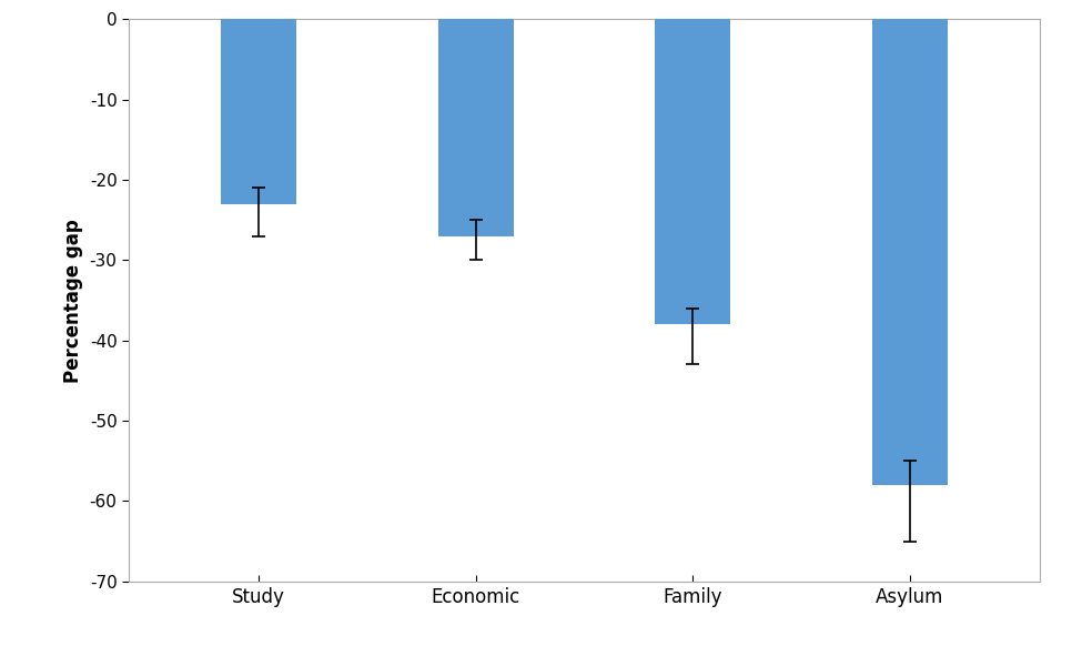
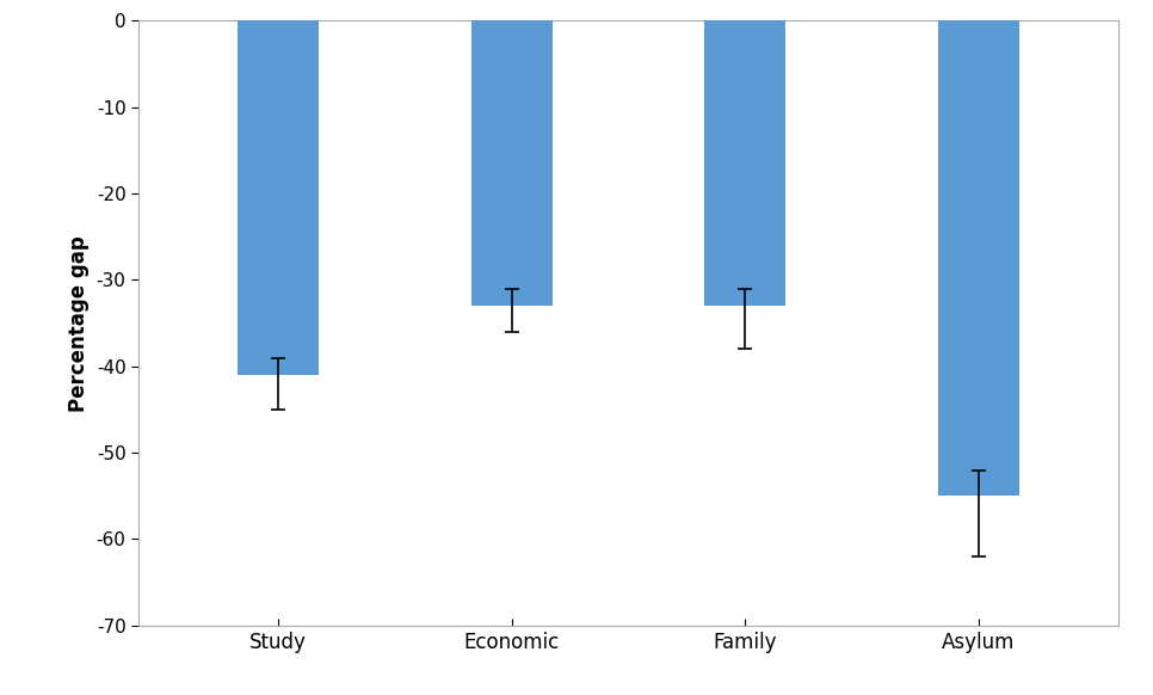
Study: -23 -> -41
Economic: -27 -> -33
Family: -38 -> -33
Asylum: -58 -> -55
